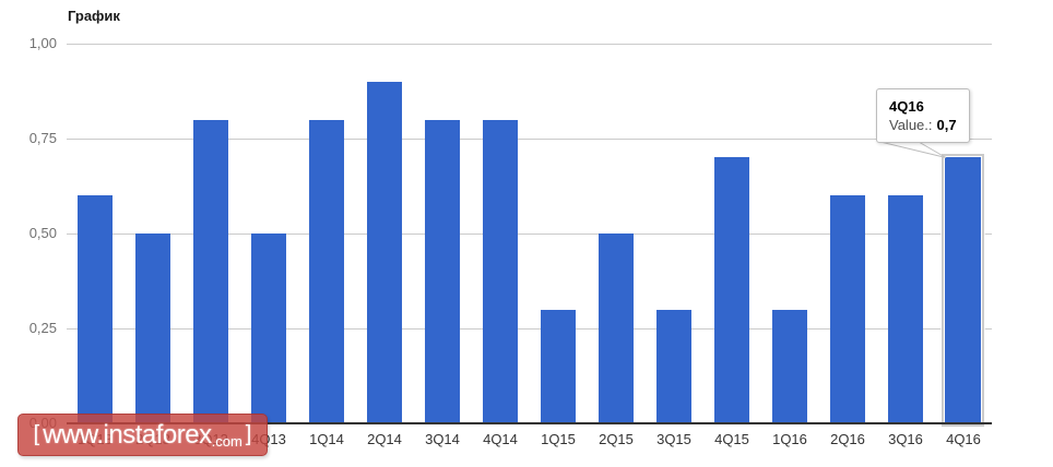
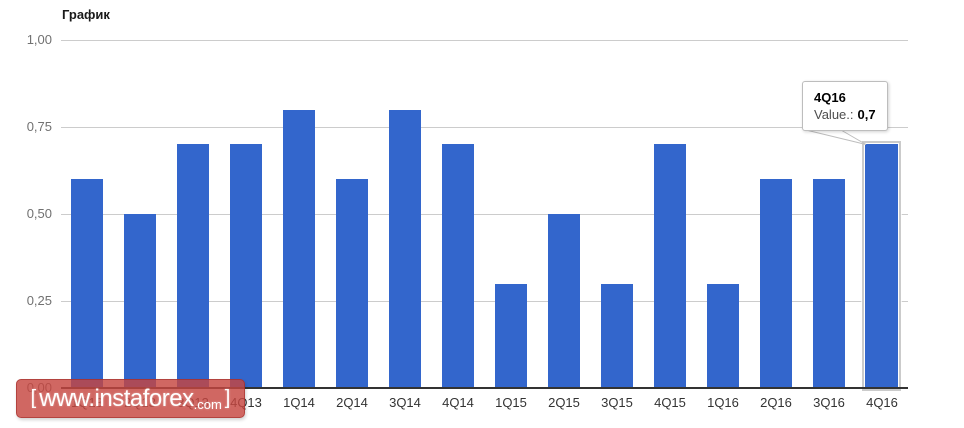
3Q13: 0,8 -> 0,7
4Q13: 0,5 -> 0,7
2Q14: 0,9 -> 0,6
4Q14: 0,8 -> 0,7
